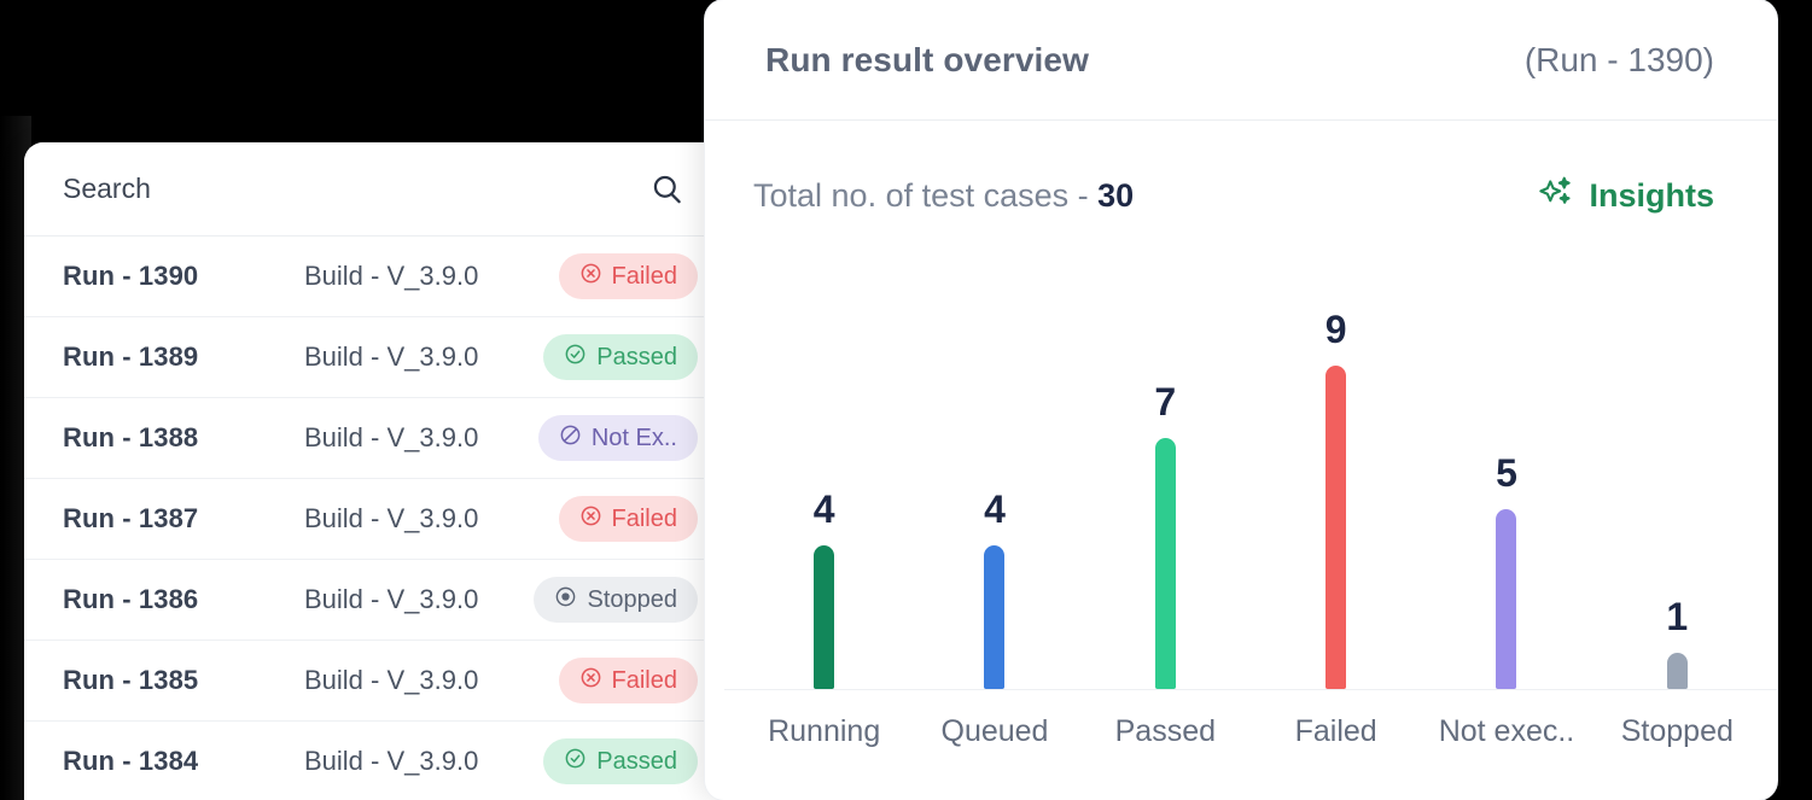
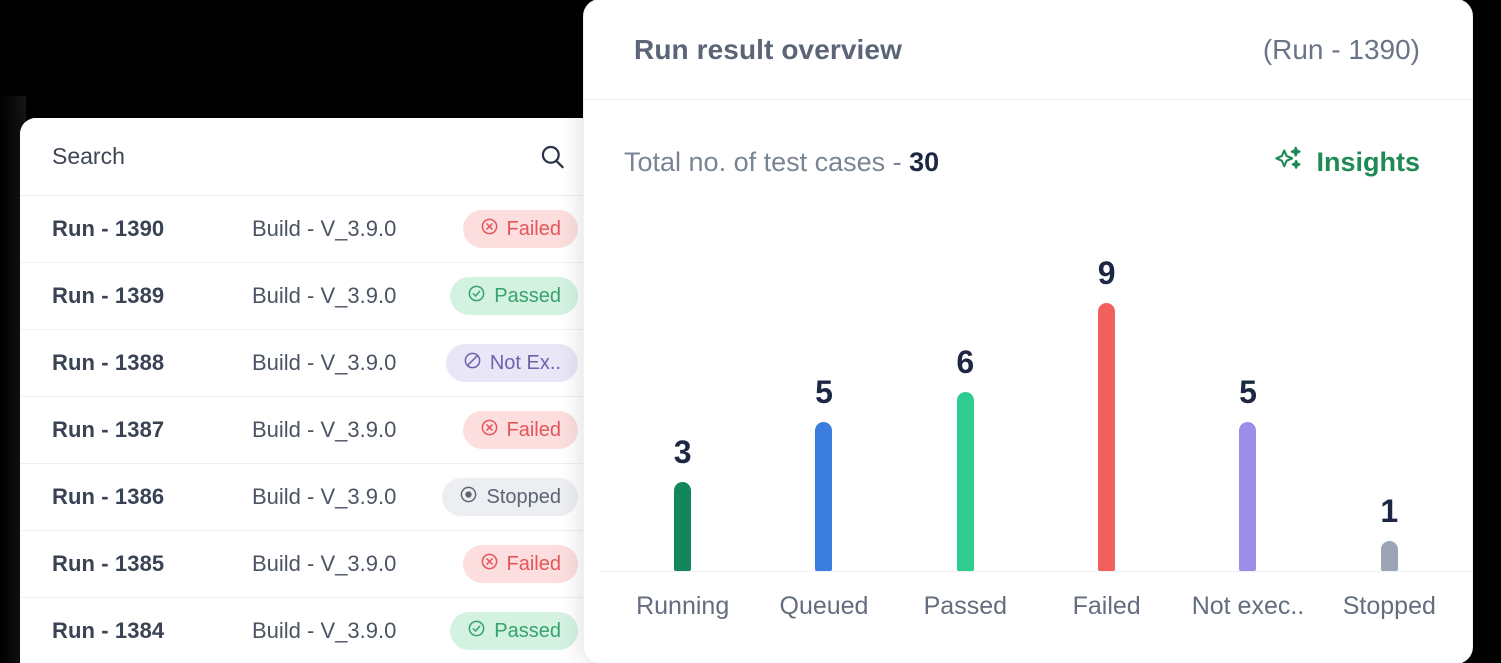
Running: 4 -> 3
Queued: 4 -> 5
Passed: 7 -> 6
